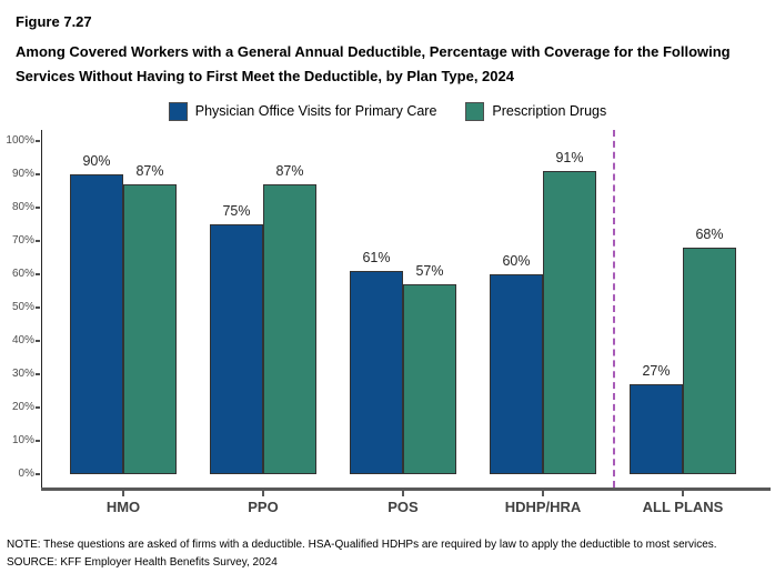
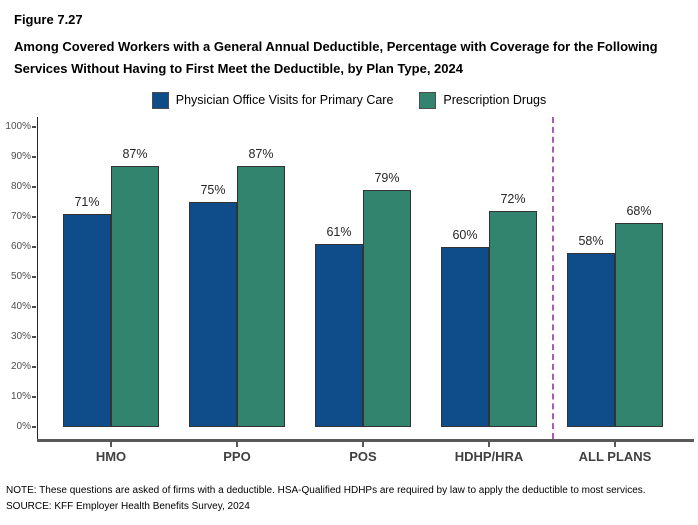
Physician Office Visits for Primary Care/HMO: 90% -> 71%
Prescription Drugs/POS: 57% -> 79%
Prescription Drugs/HDHP/HRA: 91% -> 72%
Physician Office Visits for Primary Care/ALL PLANS: 27% -> 58%
